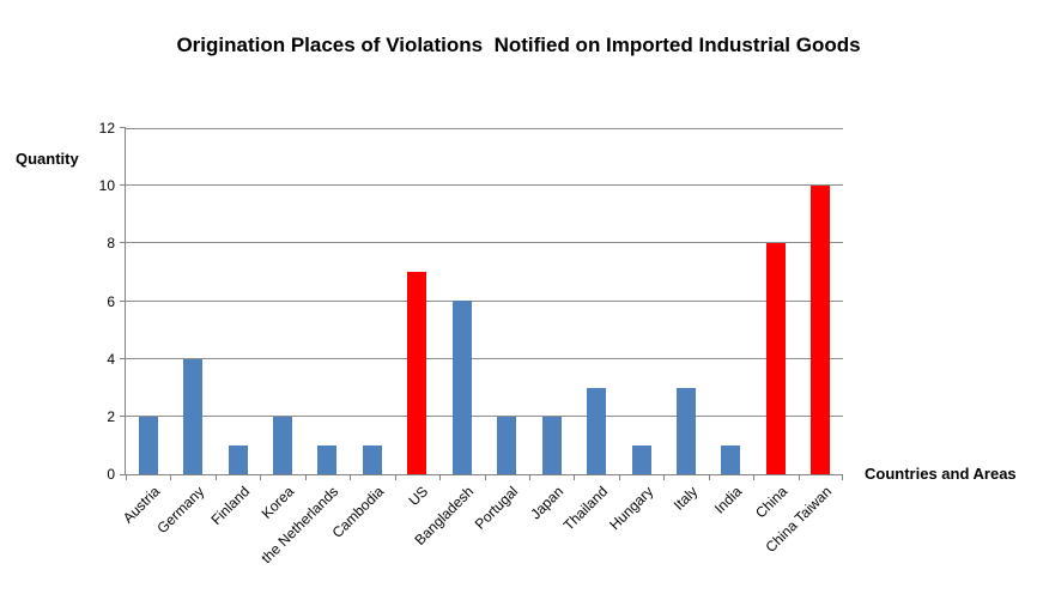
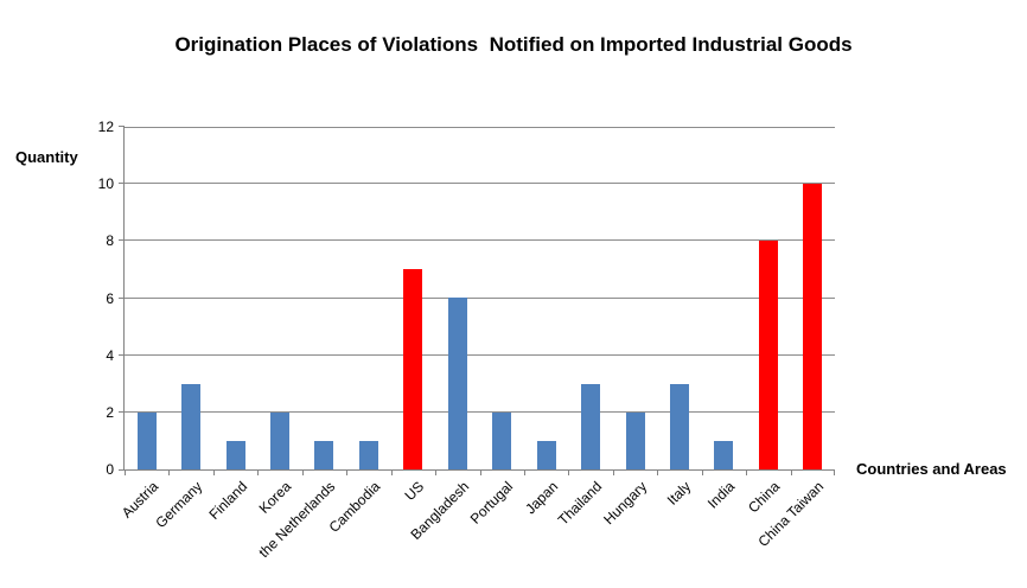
Germany: 4 -> 3
Japan: 2 -> 1
Hungary: 1 -> 2
